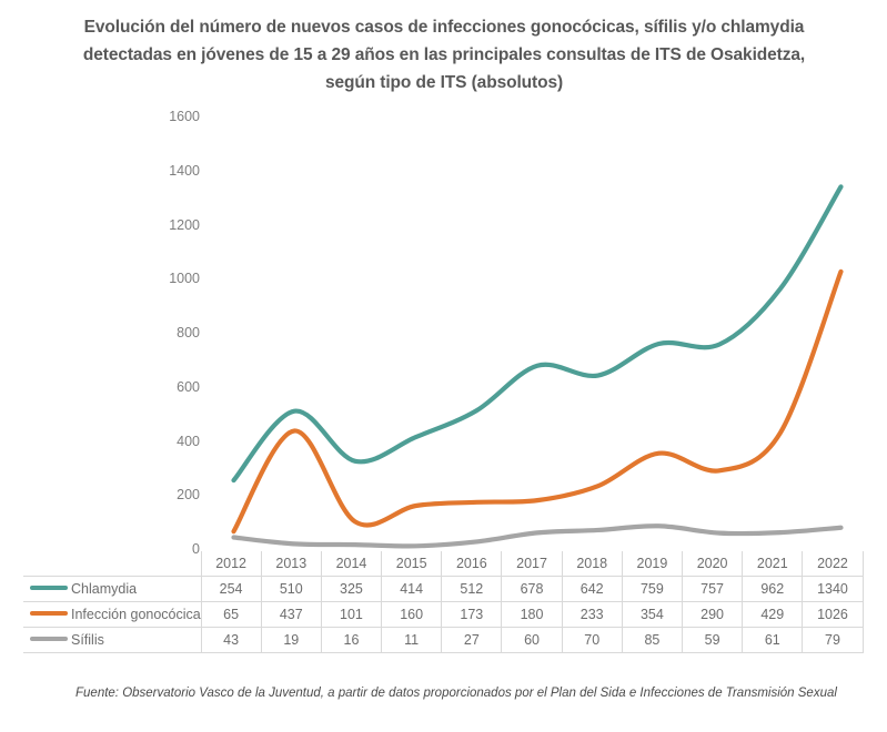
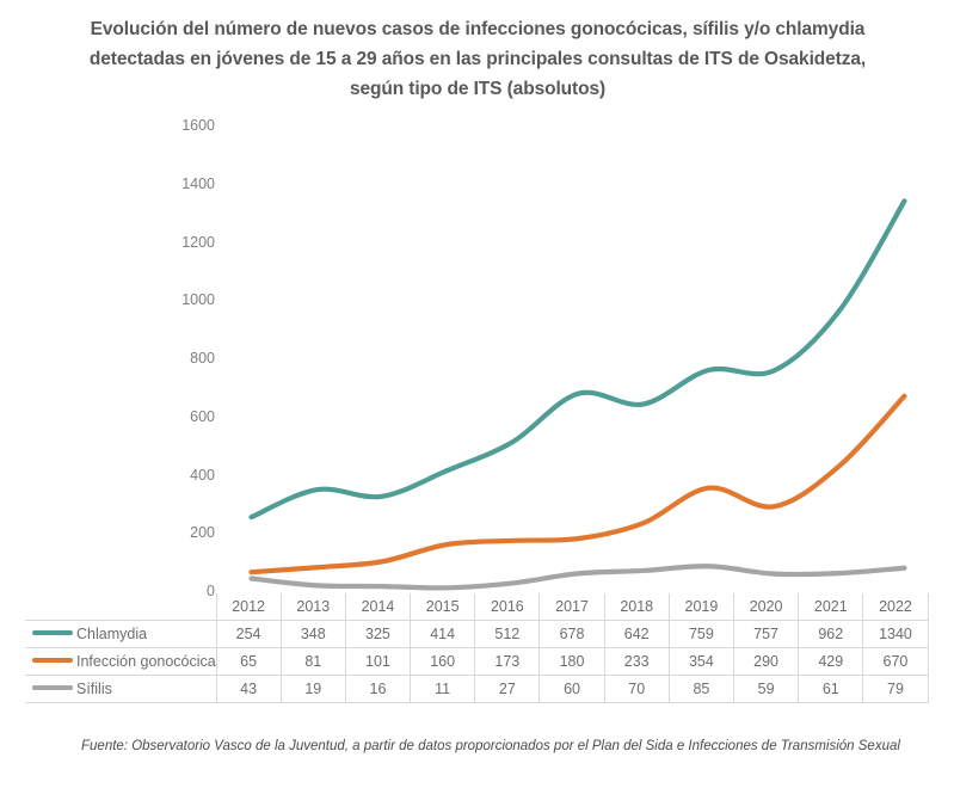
Chlamydia/2013: 510 -> 348
Infección gonocócica/2013: 437 -> 81
Infección gonocócica/2022: 1026 -> 670
